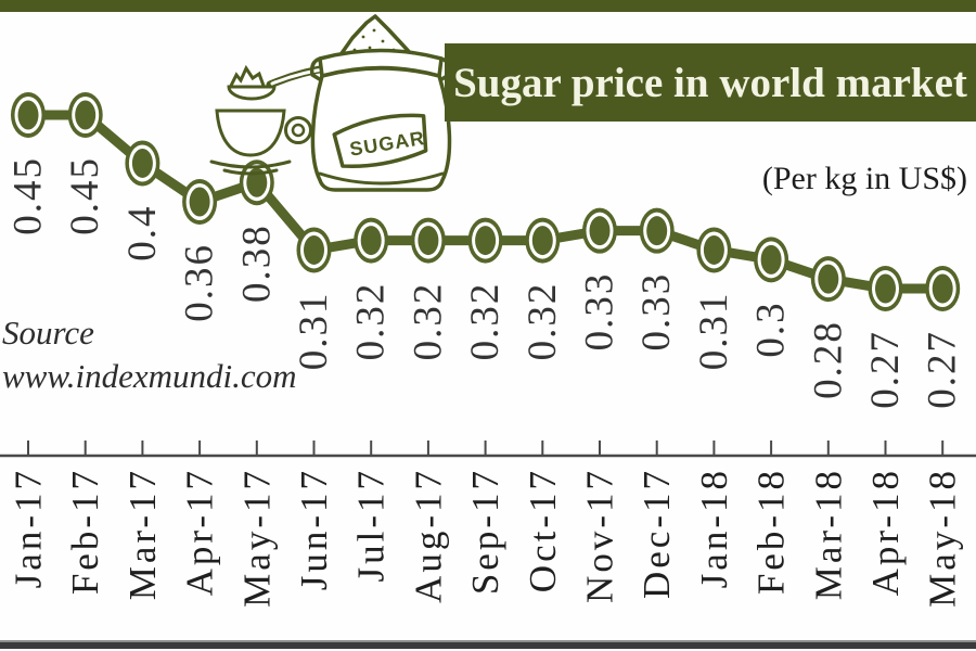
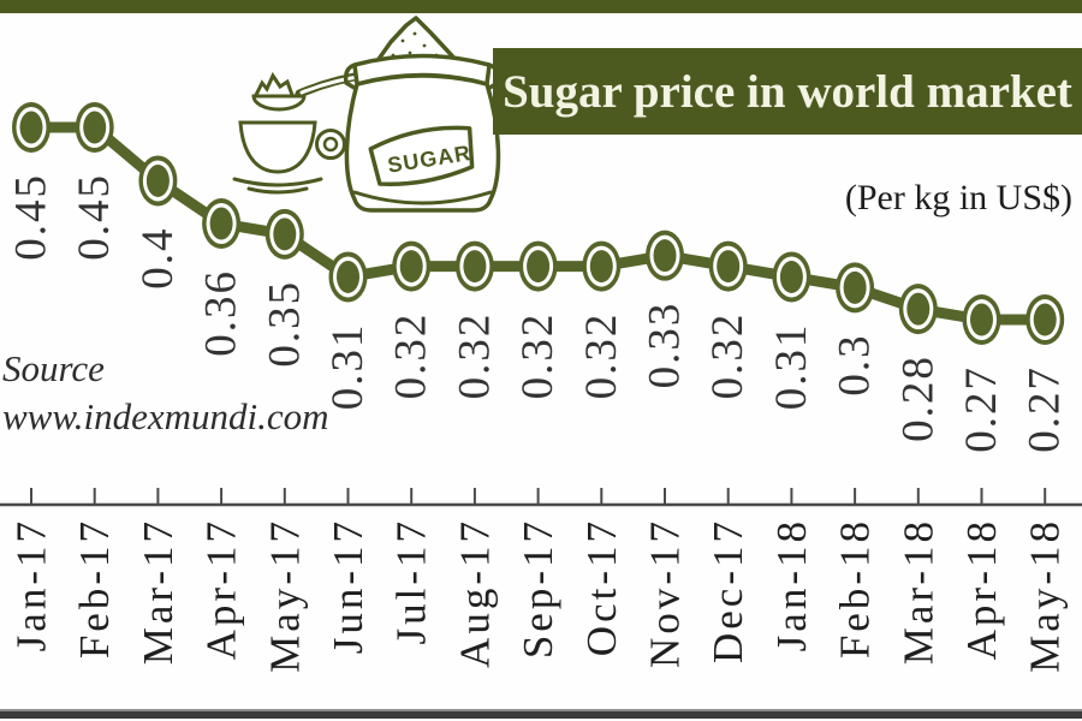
May-17: 0.38 -> 0.35
Dec-17: 0.33 -> 0.32
